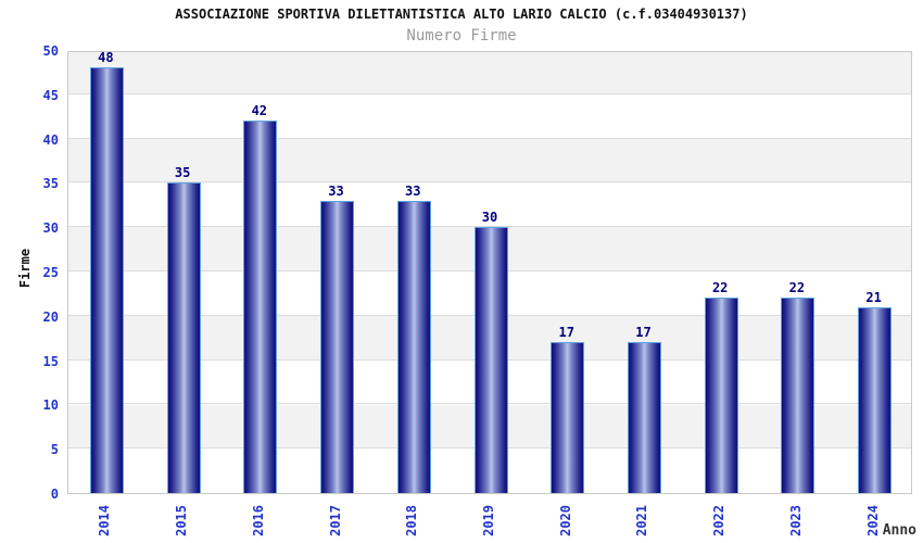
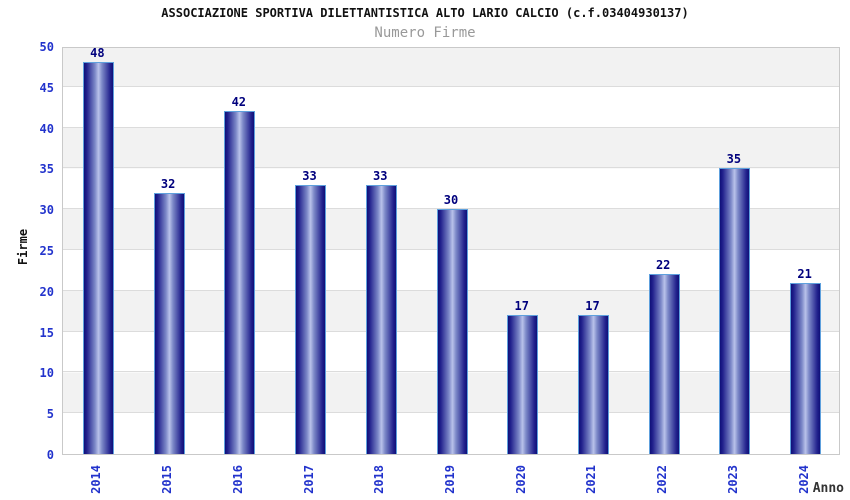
2015: 35 -> 32
2023: 22 -> 35
